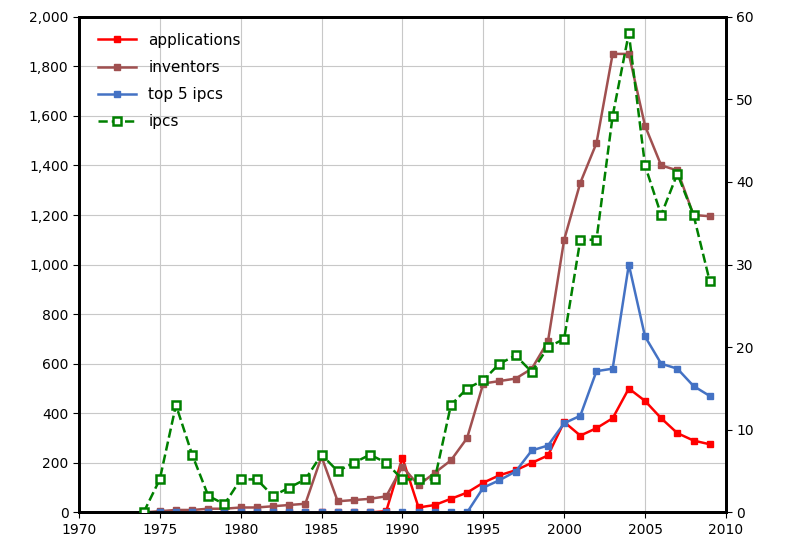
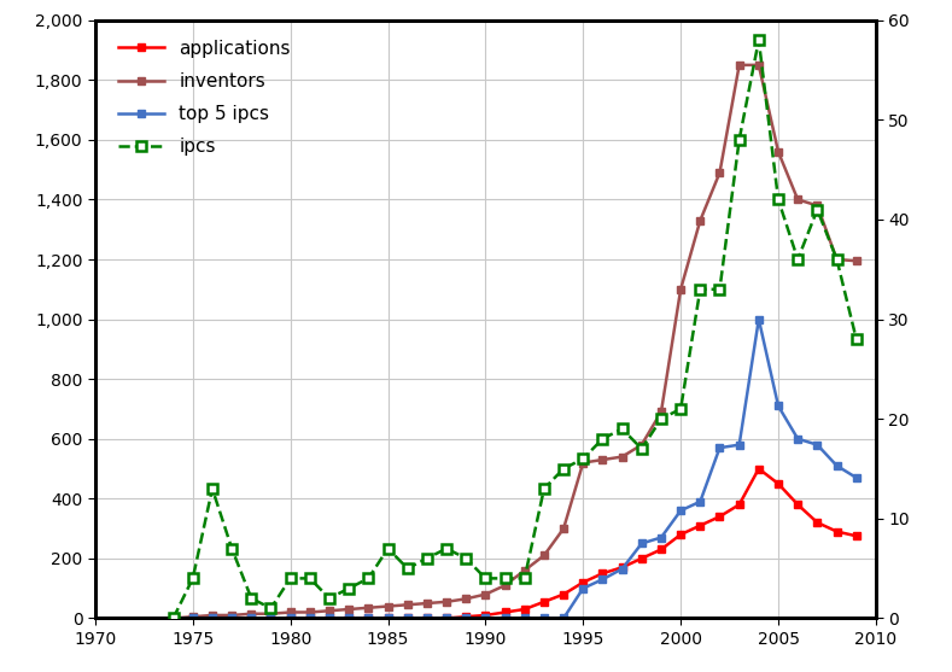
inventors/1985: 225 -> 40
applications/1990: 220 -> 10
inventors/1990: 185 -> 80
applications/2000: 365 -> 280
